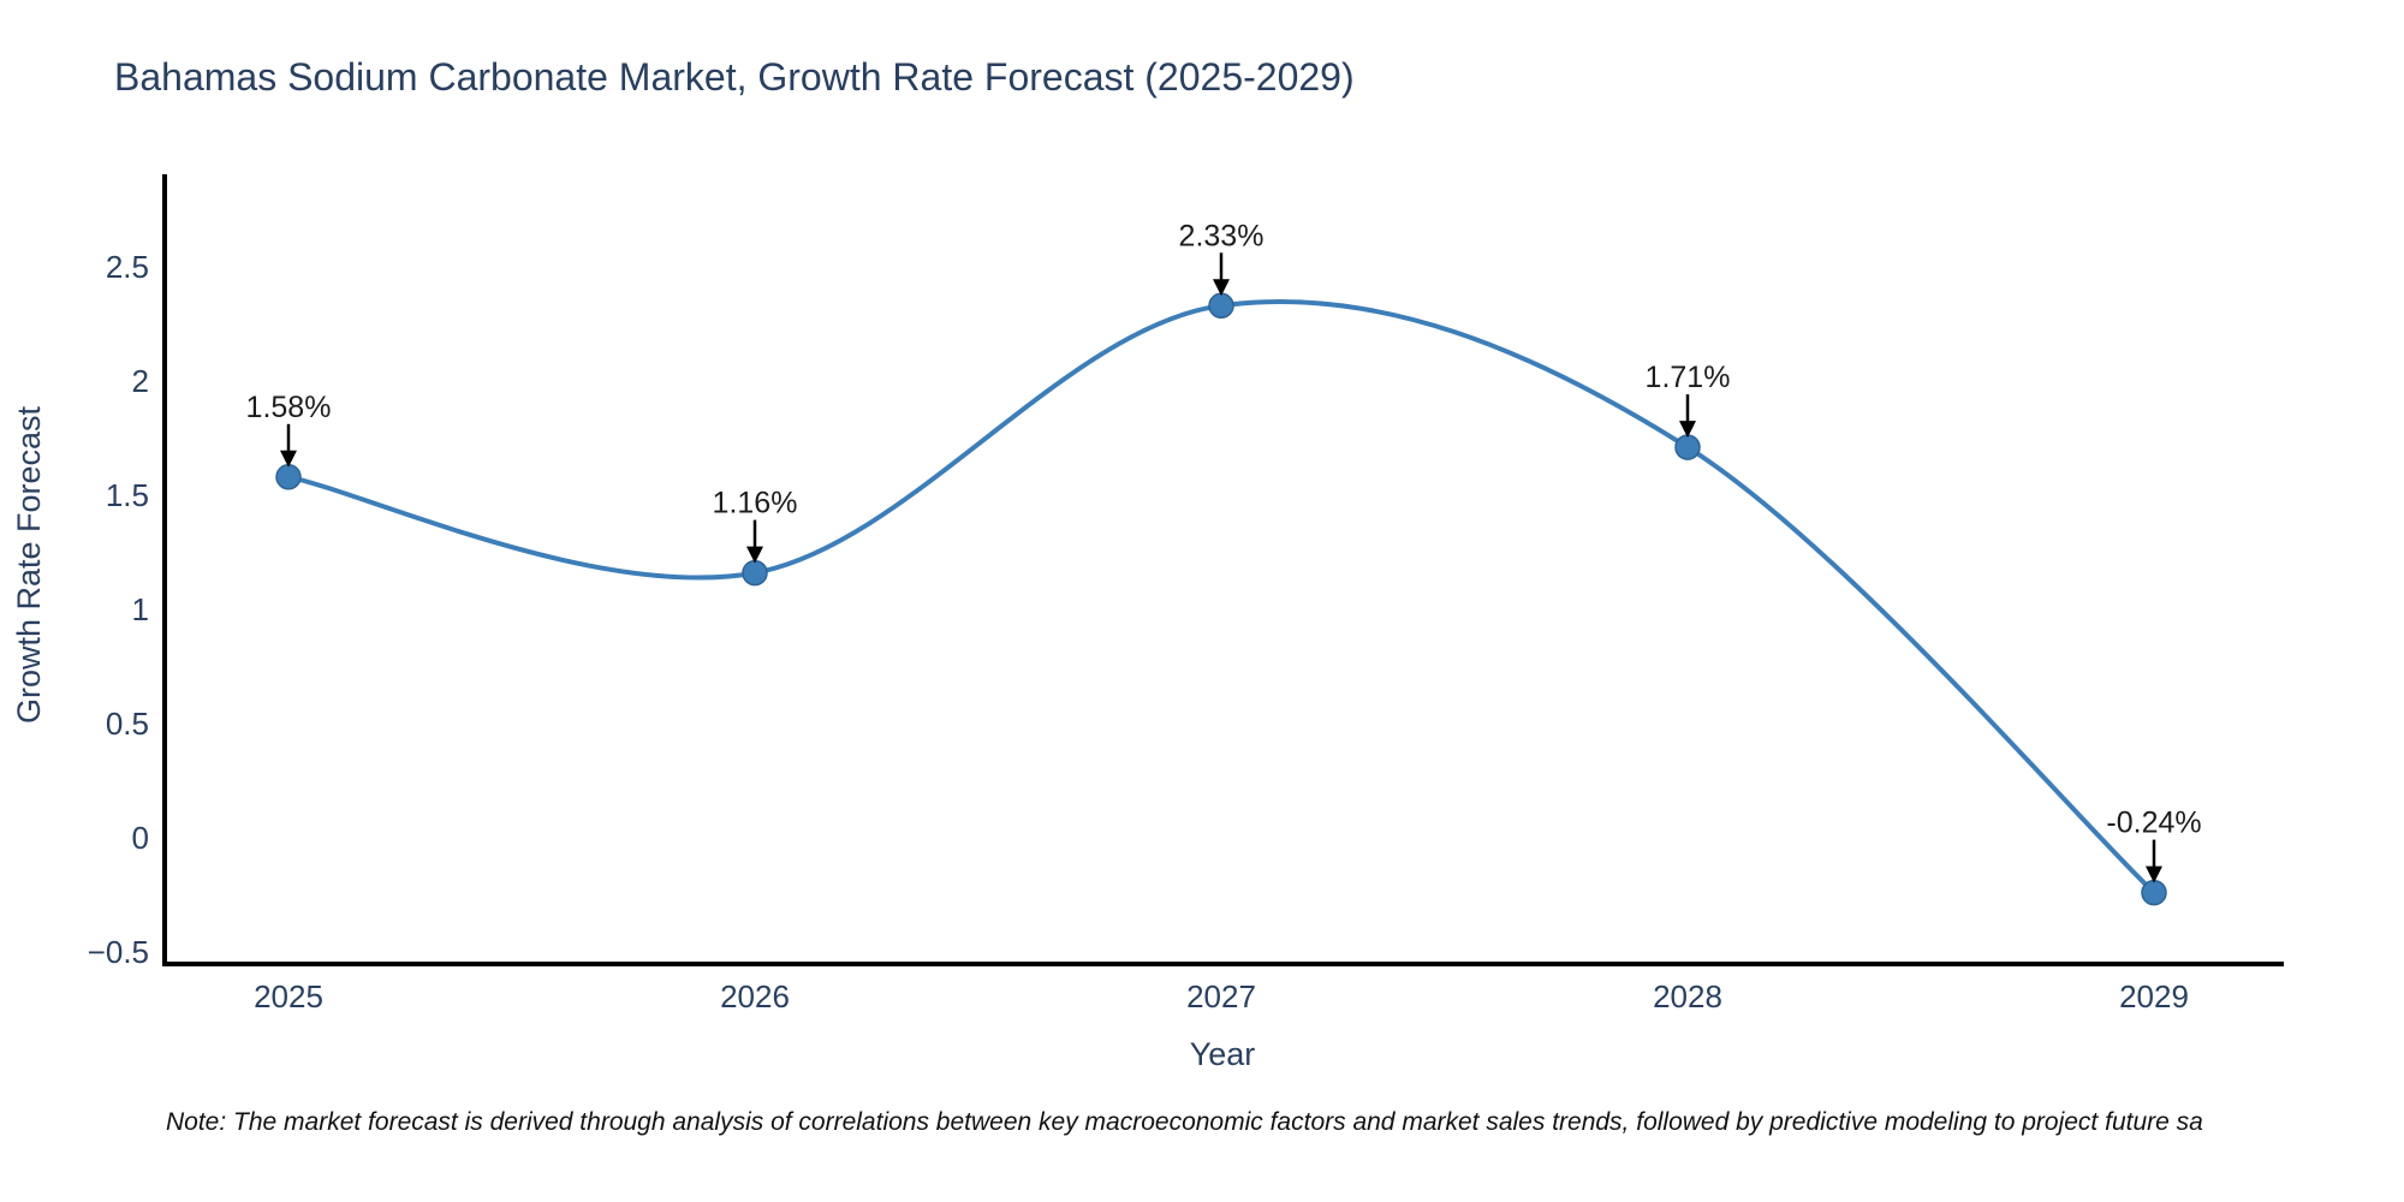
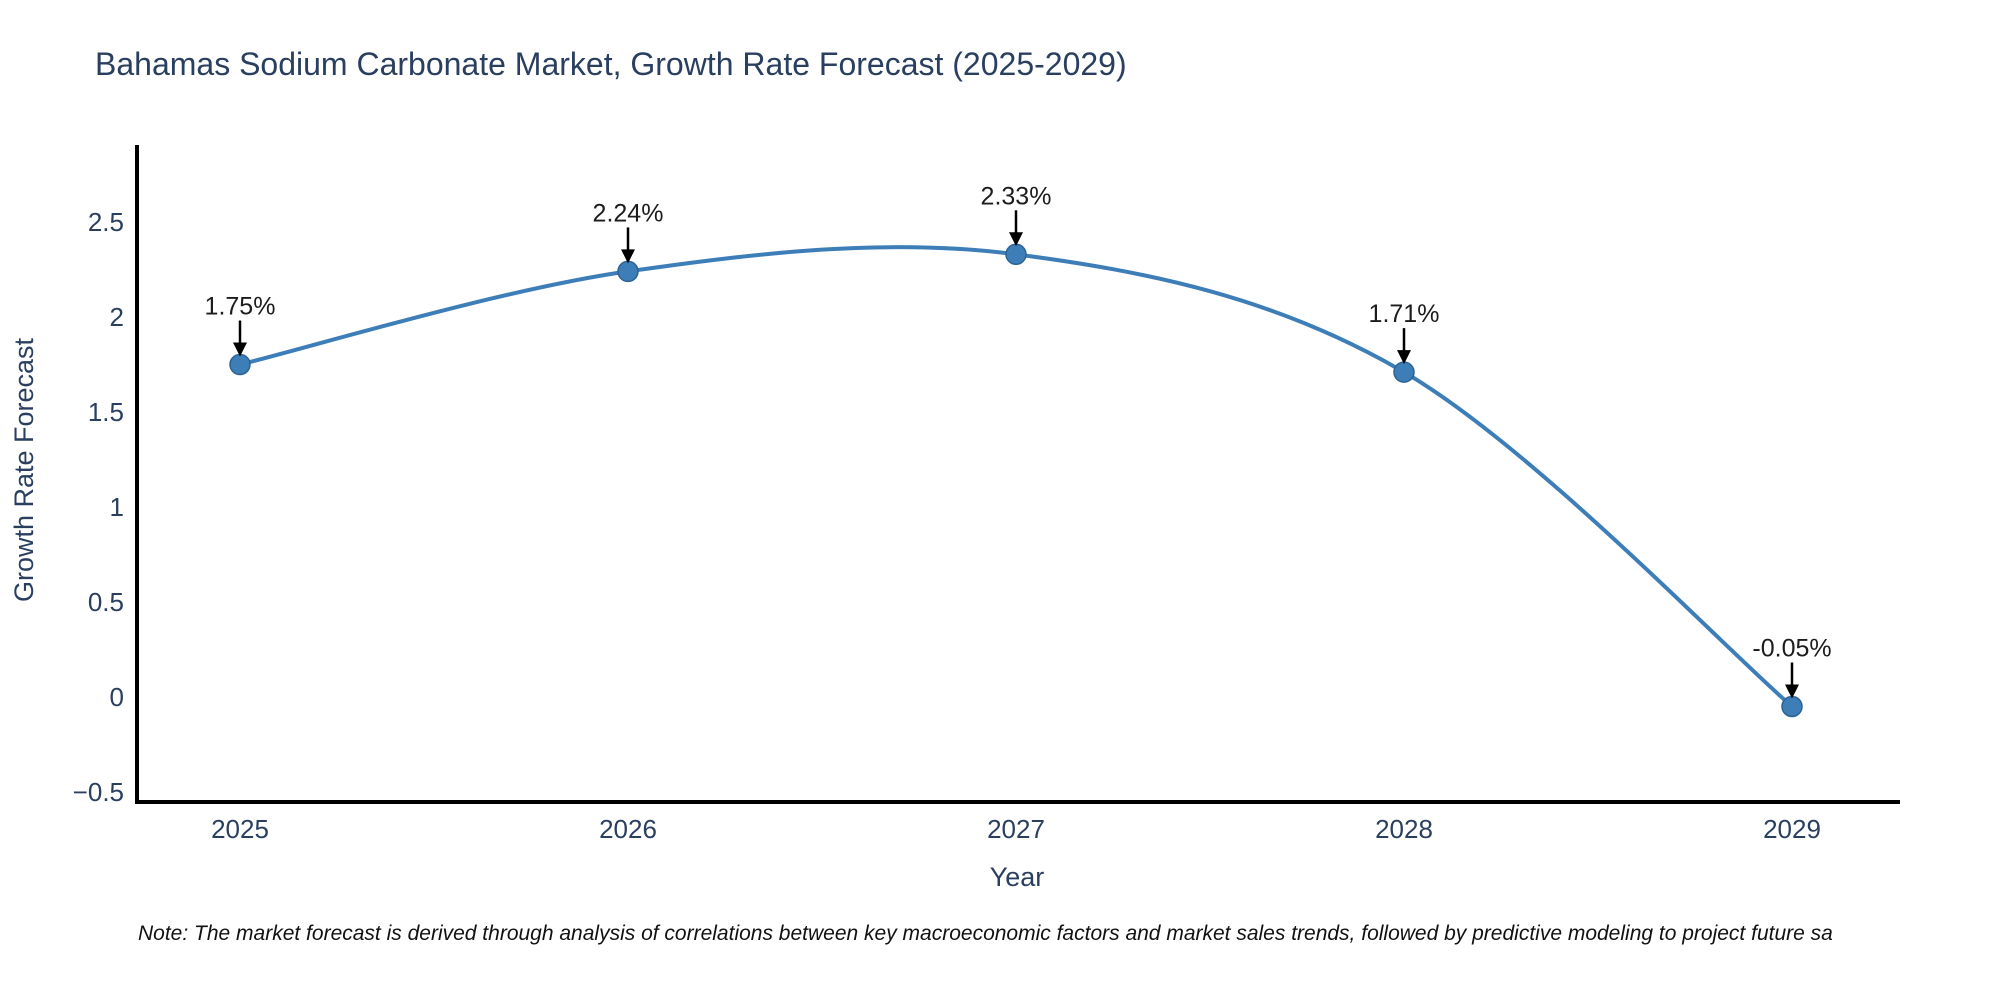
2025: 1.58% -> 1.75%
2026: 1.16% -> 2.24%
2029: -0.24% -> -0.05%
